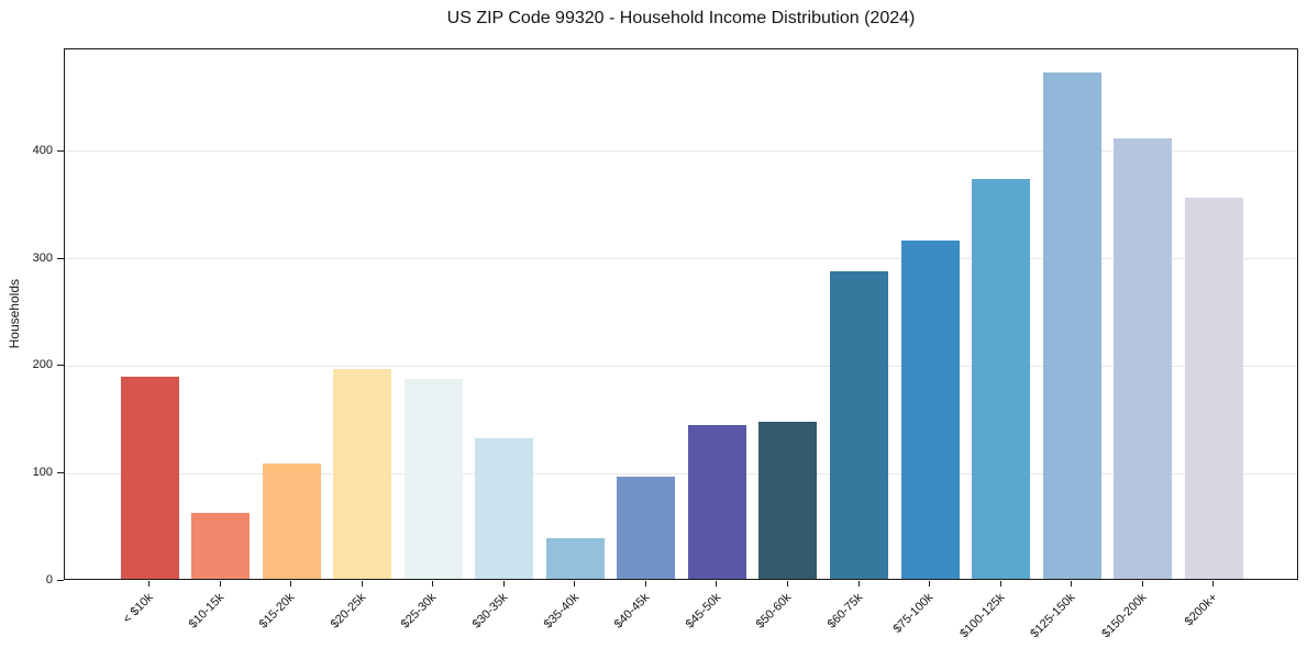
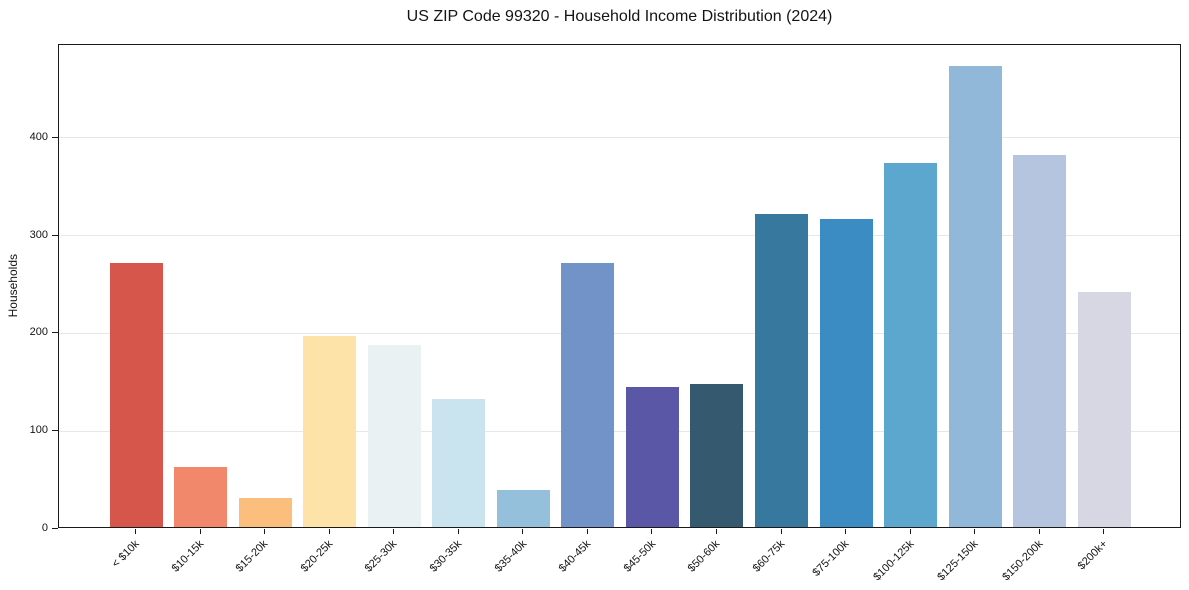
< $10k: 190 -> 270
$15-20k: 110 -> 30
$40-45k: 100 -> 270
$60-75k: 290 -> 320
$150-200k: 410 -> 380
$200k+: 360 -> 240
